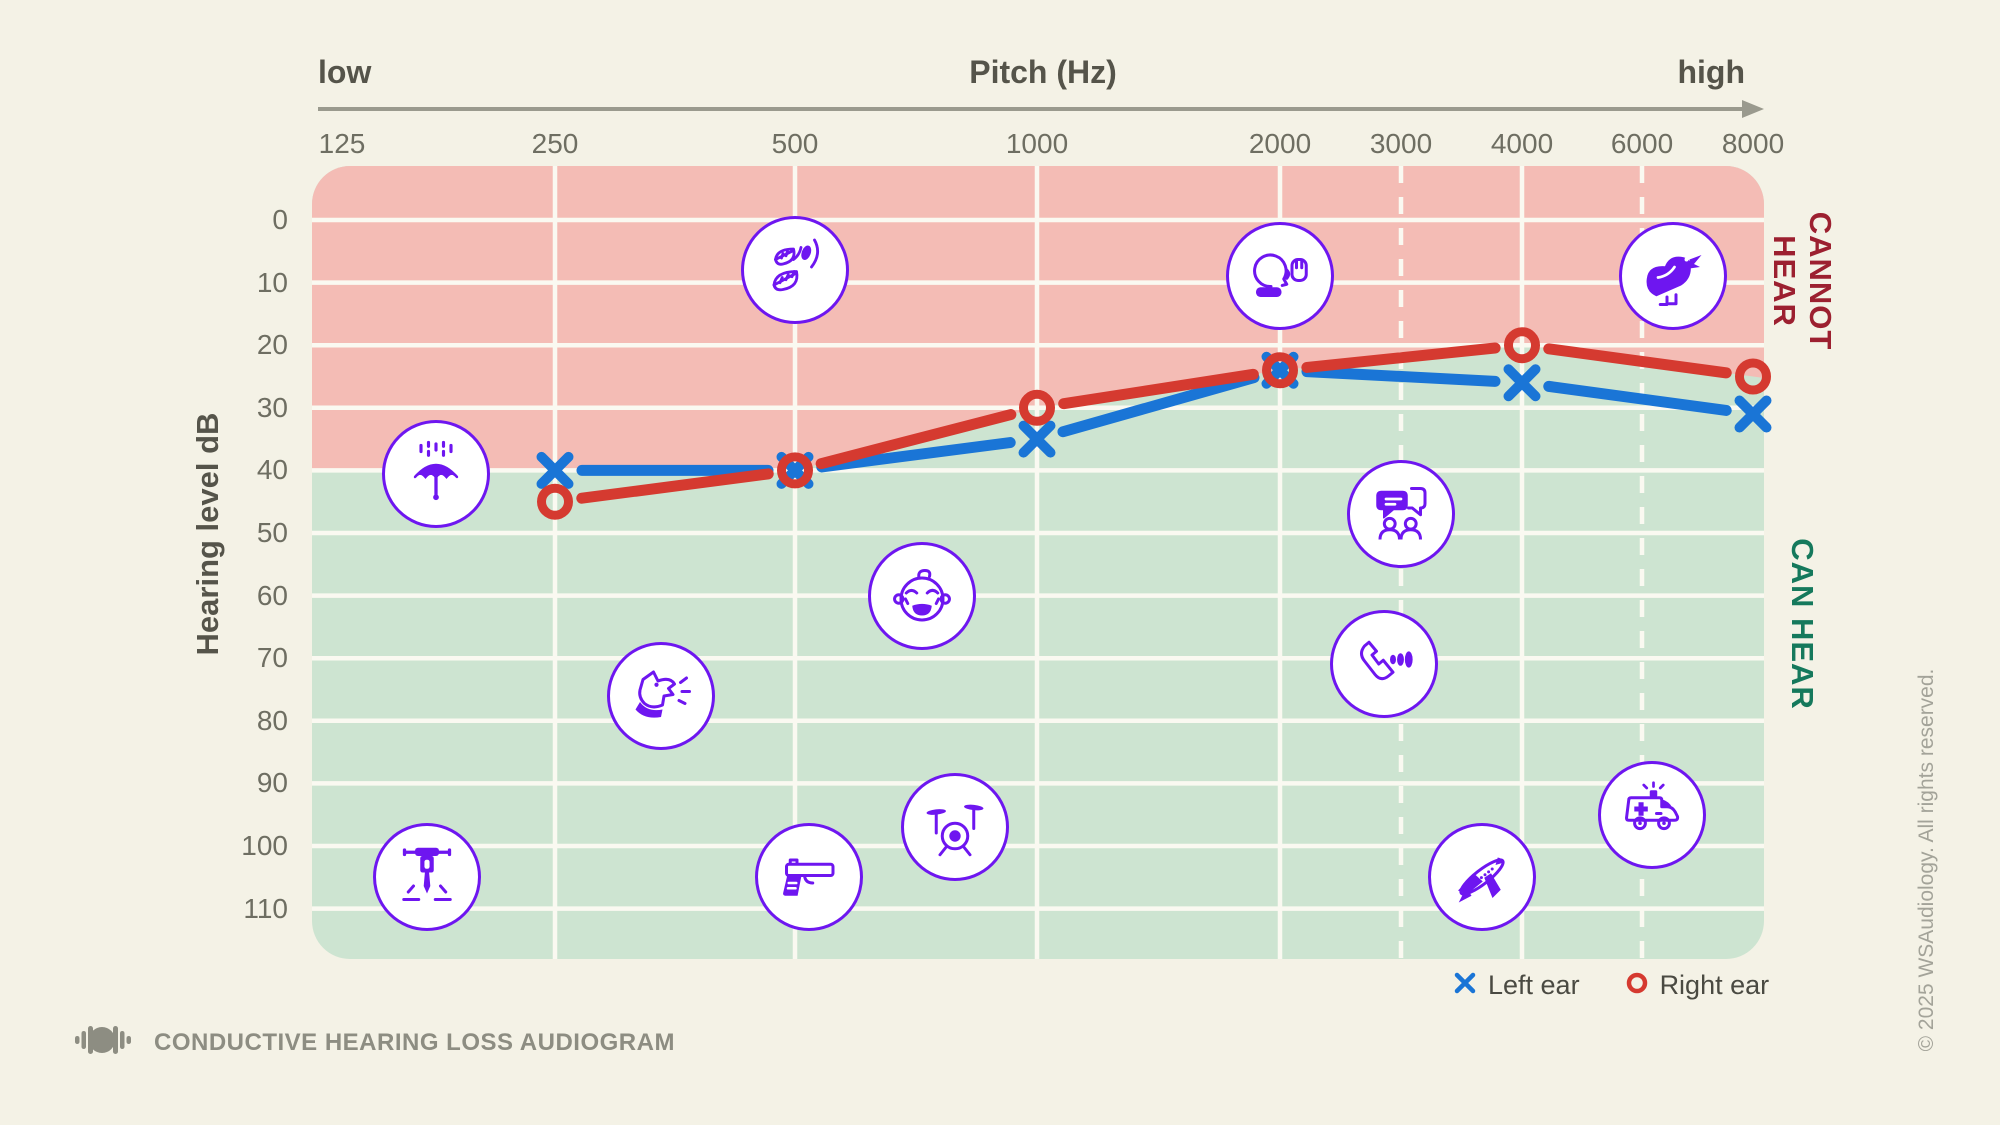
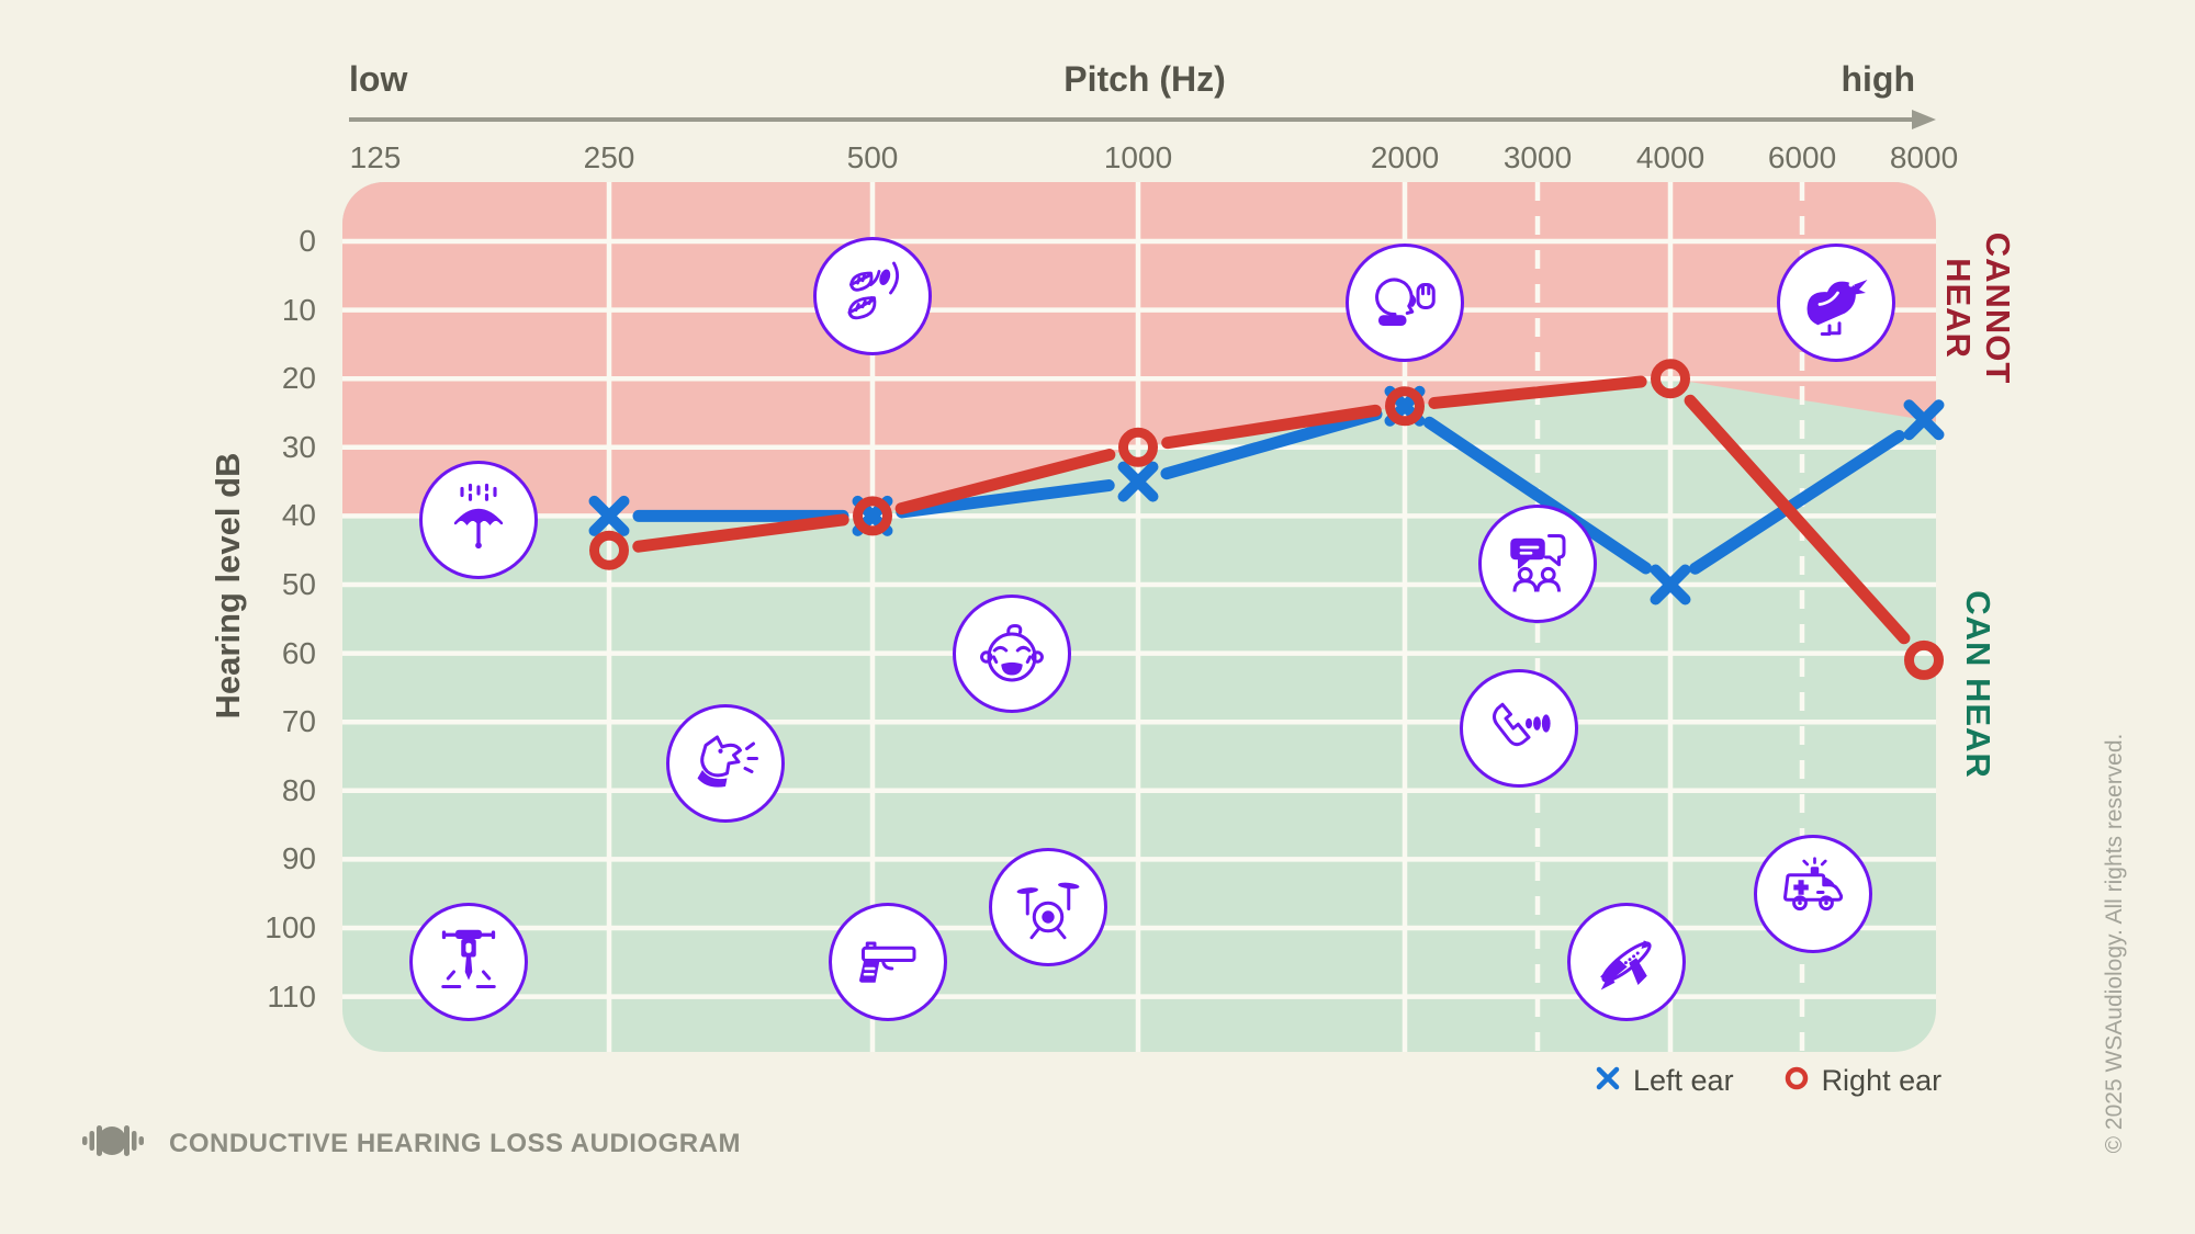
Left ear/4000: 26 -> 50
Left ear/8000: 31 -> 26
Right ear/8000: 25 -> 61
